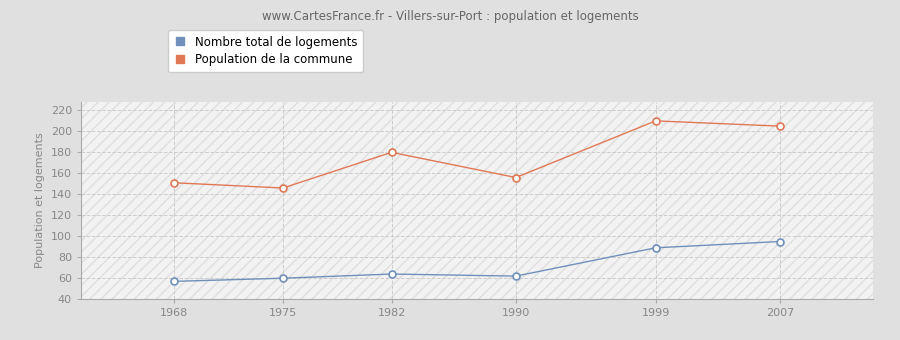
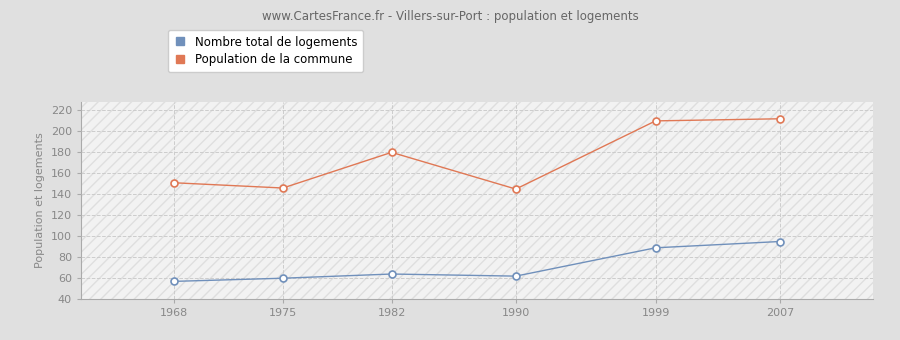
Population de la commune/1990: 156 -> 145
Population de la commune/2007: 205 -> 212
